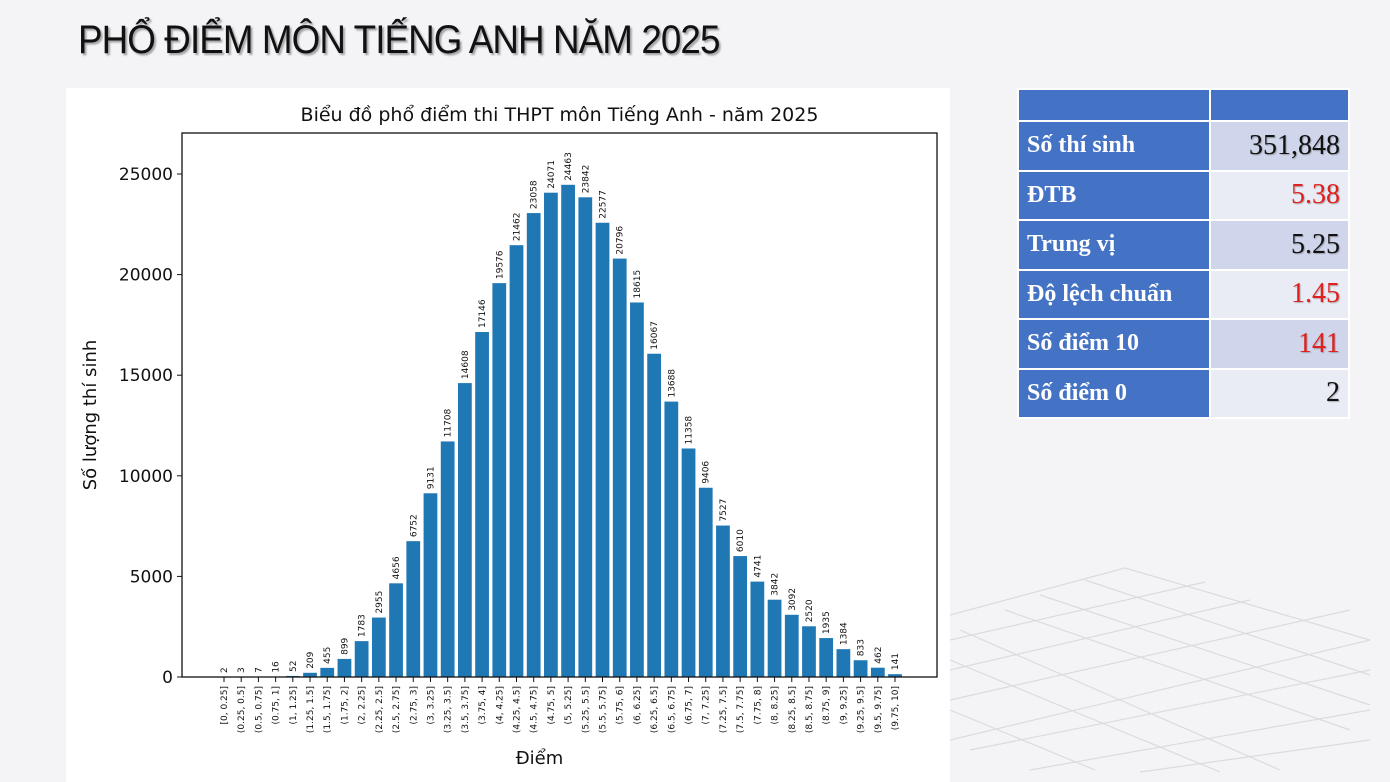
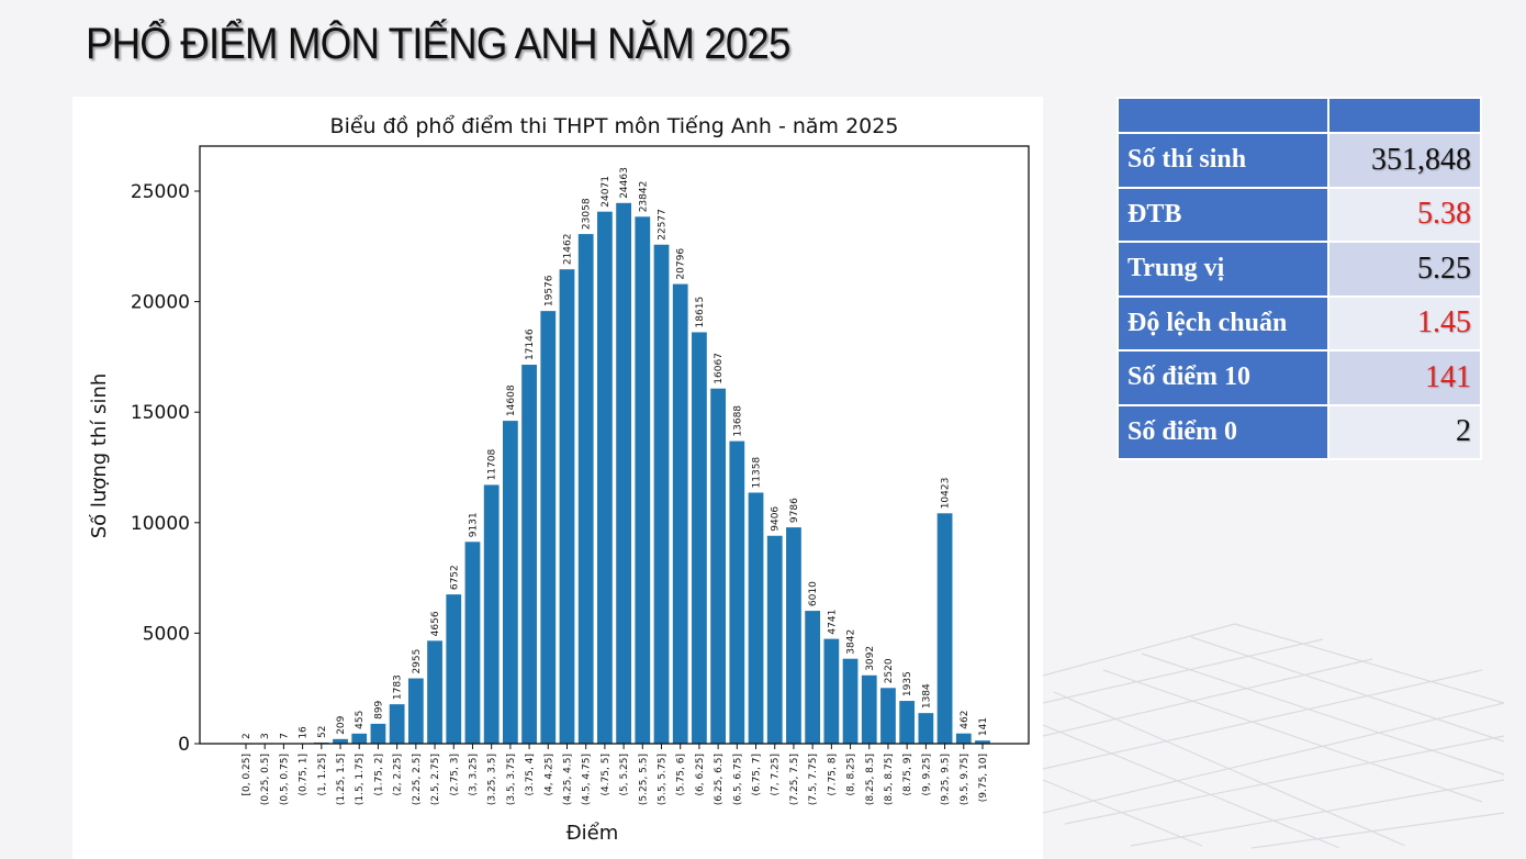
(7.25, 7.5]: 7527 -> 9786
(9.25, 9.5]: 833 -> 10423
